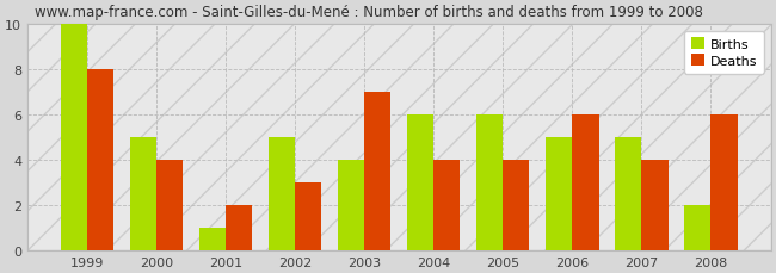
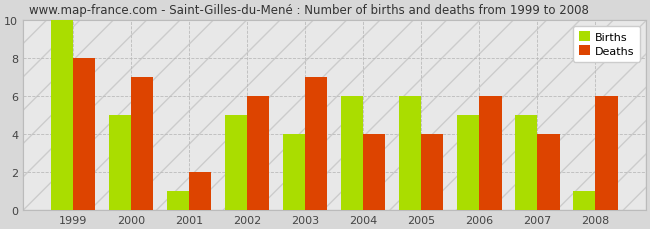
Deaths/2000: 4 -> 7
Deaths/2002: 3 -> 6
Births/2008: 2 -> 1
